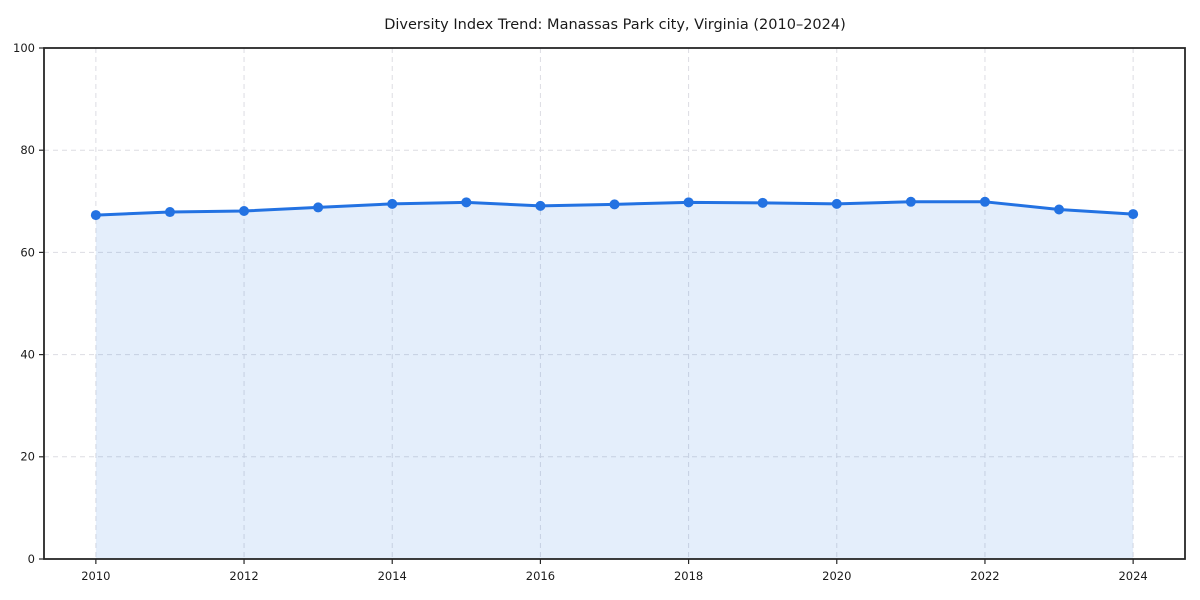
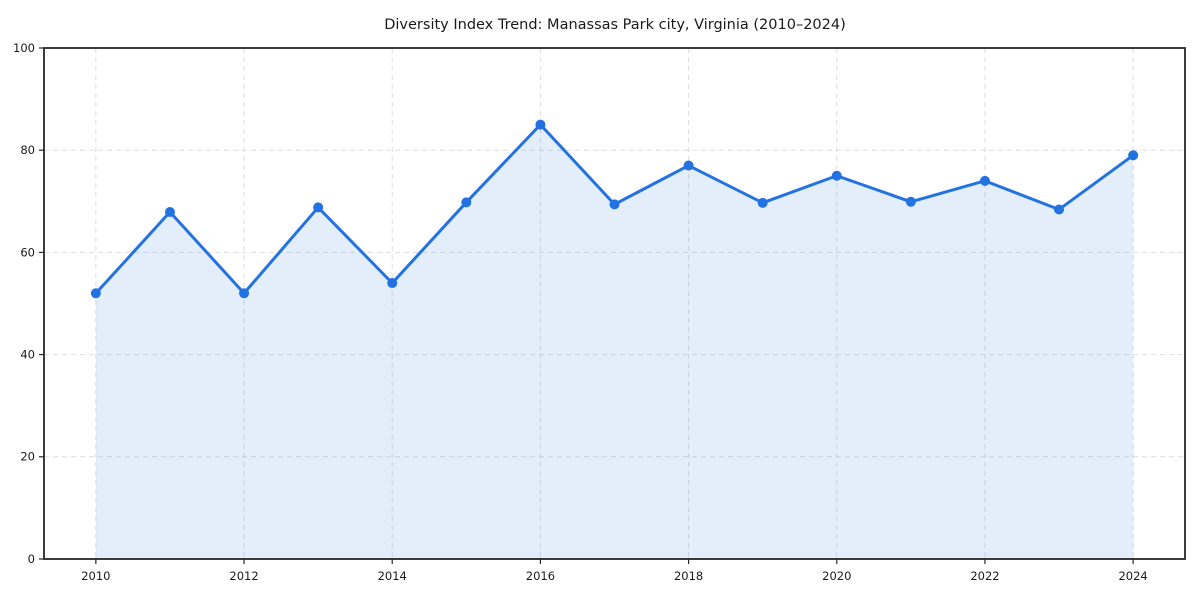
2010: 67 -> 52
2012: 68 -> 52
2014: 70 -> 54
2016: 69 -> 85
2018: 70 -> 77
2020: 70 -> 75
2022: 70 -> 74
2024: 68 -> 79
